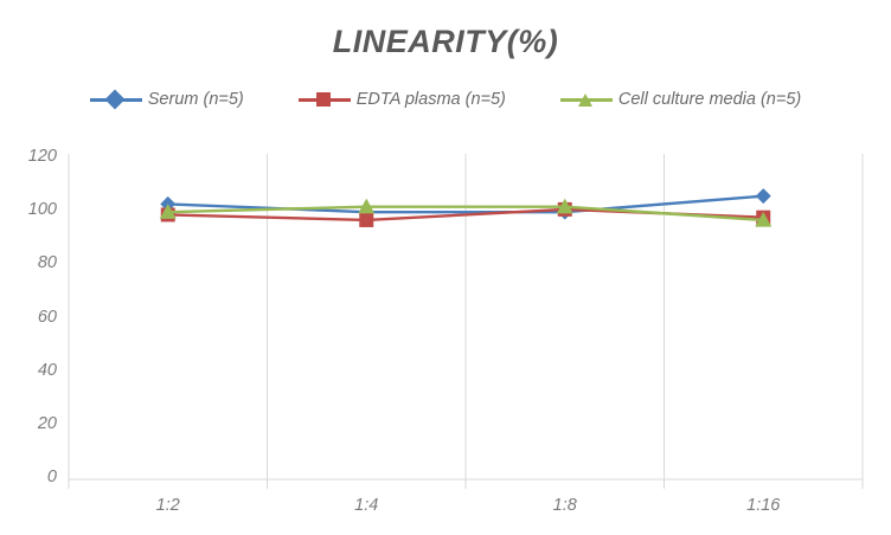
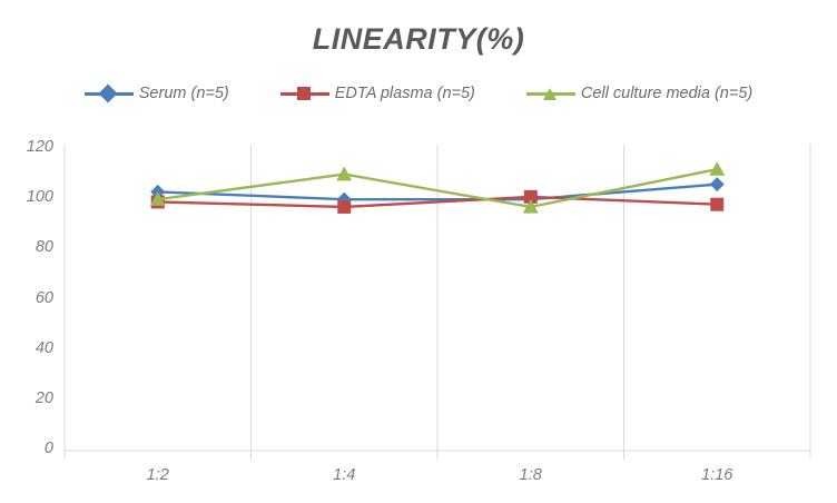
Cell culture media (n=5)/1:4: 102 -> 110
Cell culture media (n=5)/1:8: 102 -> 97
Cell culture media (n=5)/1:16: 97 -> 112
